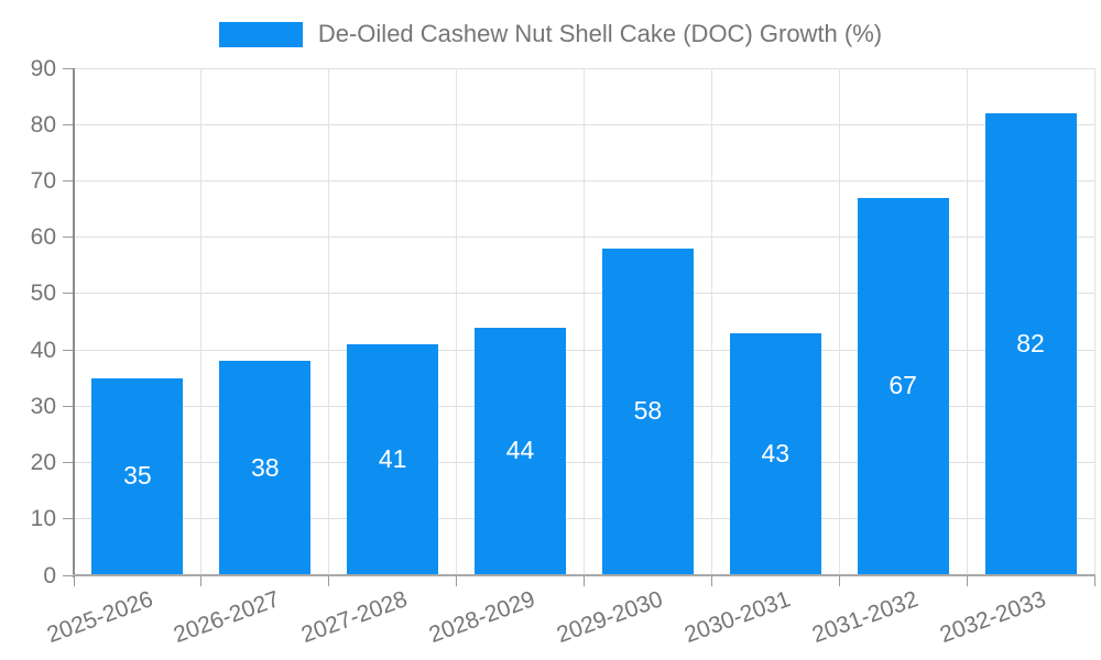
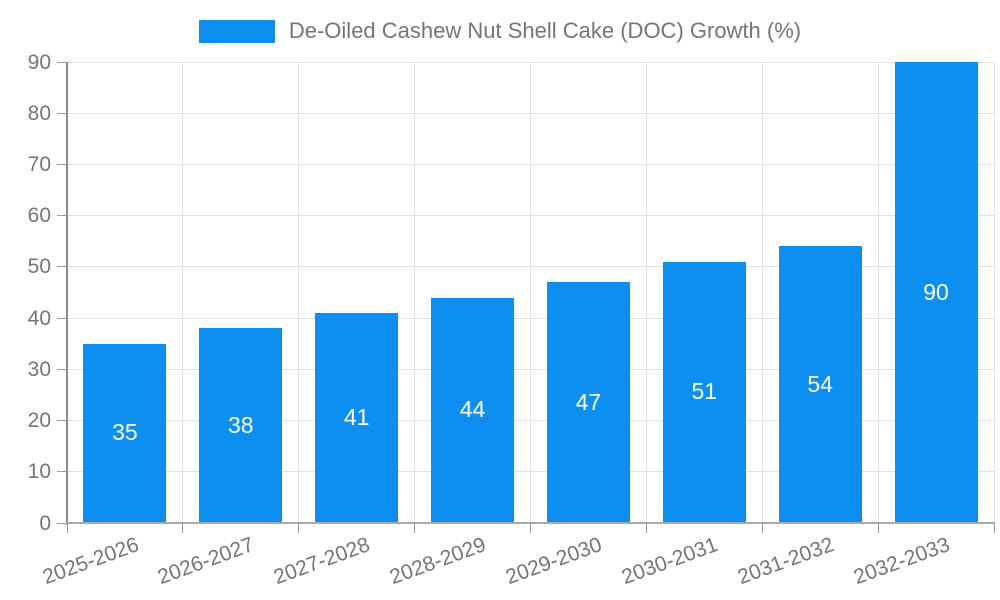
2029-2030: 58 -> 47
2030-2031: 43 -> 51
2031-2032: 67 -> 54
2032-2033: 82 -> 90
